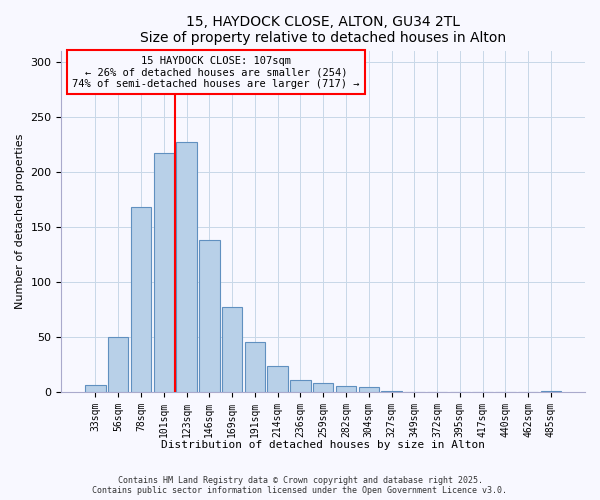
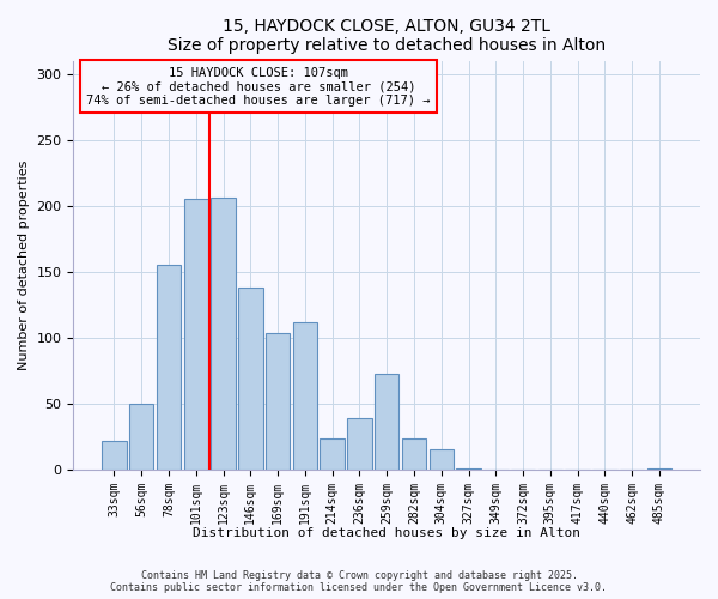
33sqm: 7 -> 22
78sqm: 168 -> 155
101sqm: 217 -> 205
123sqm: 227 -> 206
169sqm: 77 -> 104
191sqm: 46 -> 112
236sqm: 11 -> 39
259sqm: 8 -> 73
282sqm: 6 -> 24
304sqm: 5 -> 16
